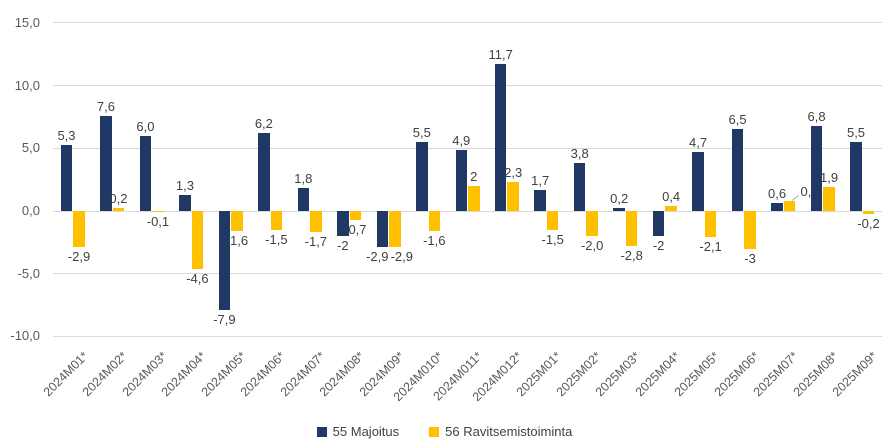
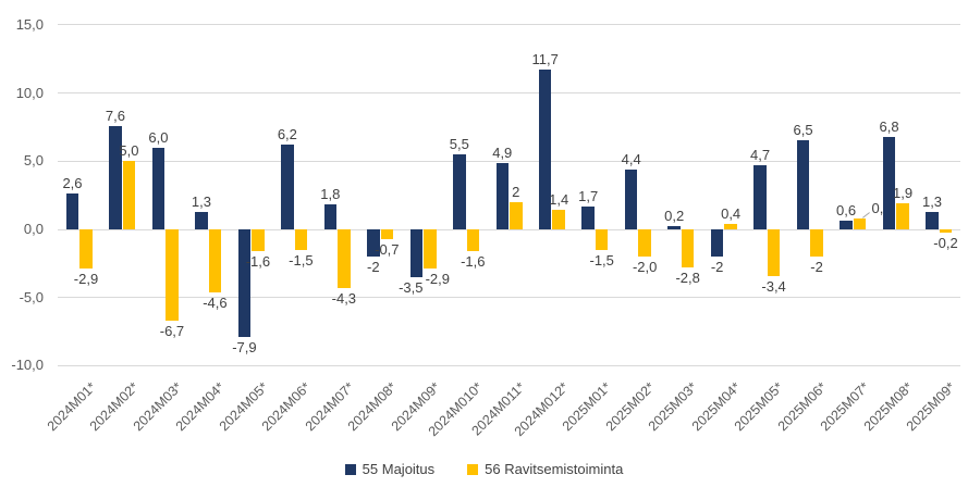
55 Majoitus/2024M01*: 5,3 -> 2,6
56 Ravitsemistoiminta/2024M02*: 0,2 -> 5,0
56 Ravitsemistoiminta/2024M03*: -0,1 -> -6,7
56 Ravitsemistoiminta/2024M07*: -1,7 -> -4,3
55 Majoitus/2024M09*: -2,9 -> -3,5
56 Ravitsemistoiminta/2024M012*: 2,3 -> 1,4
55 Majoitus/2025M02*: 3,8 -> 4,4
56 Ravitsemistoiminta/2025M05*: -2,1 -> -3,4
56 Ravitsemistoiminta/2025M06*: -3 -> -2
55 Majoitus/2025M09*: 5,5 -> 1,3
